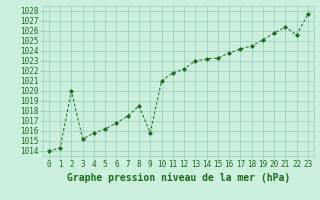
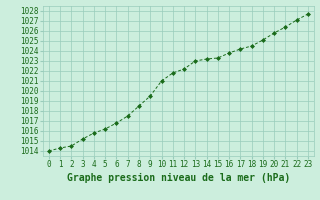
2: 1020.0 -> 1014.5
9: 1015.8 -> 1019.5
22: 1025.6 -> 1027.1
